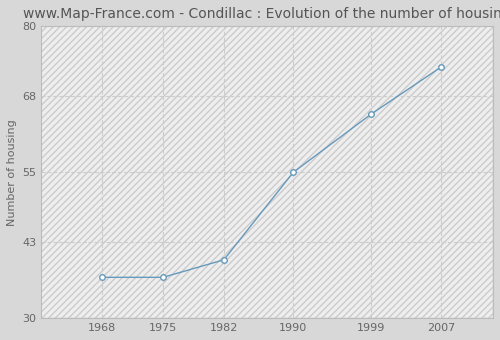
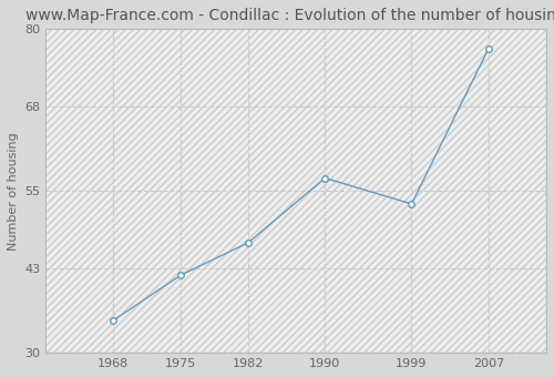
1968: 37 -> 35
1975: 37 -> 42
1982: 40 -> 47
1990: 55 -> 57
1999: 65 -> 53
2007: 73 -> 77
